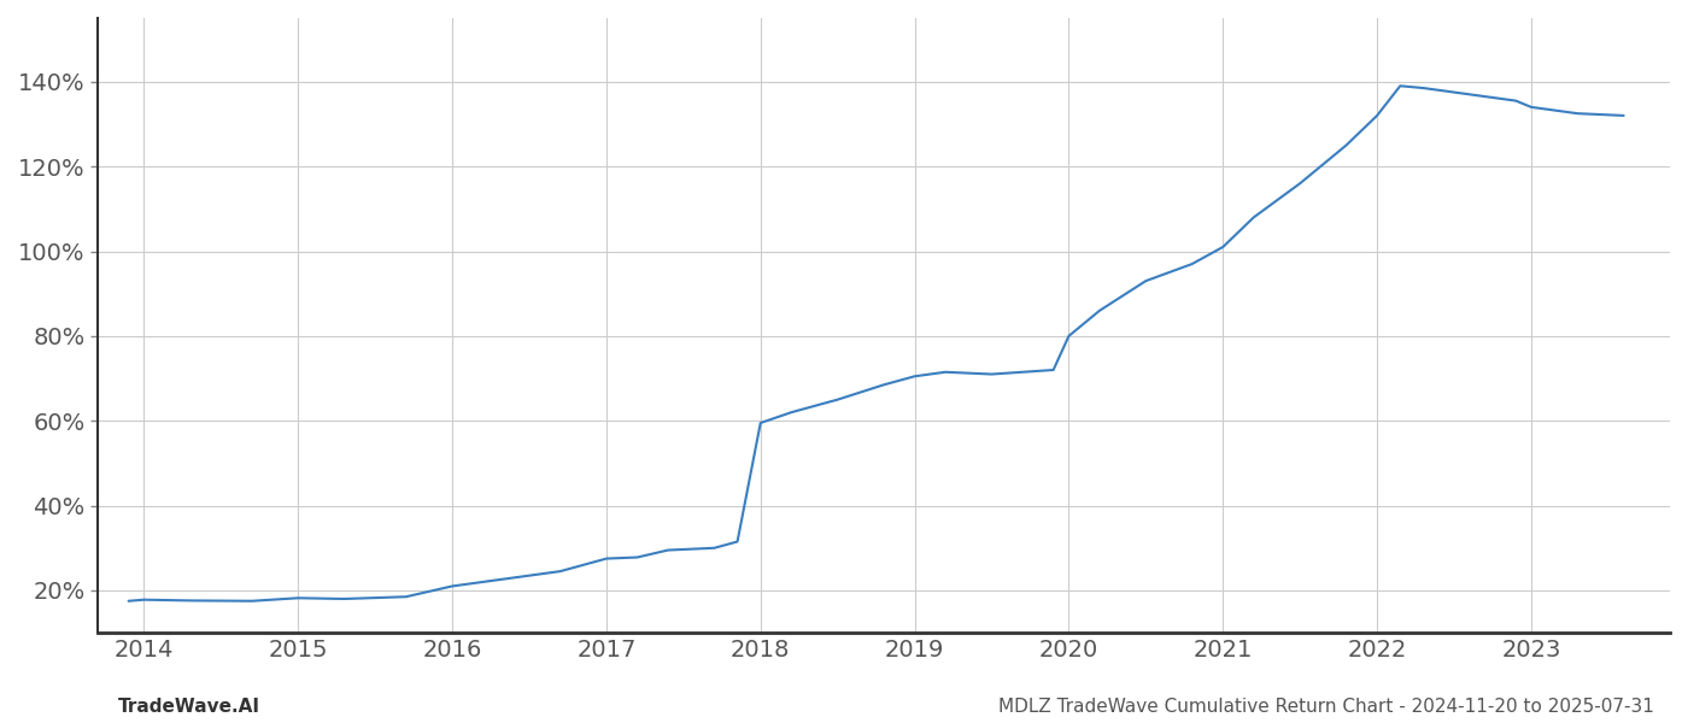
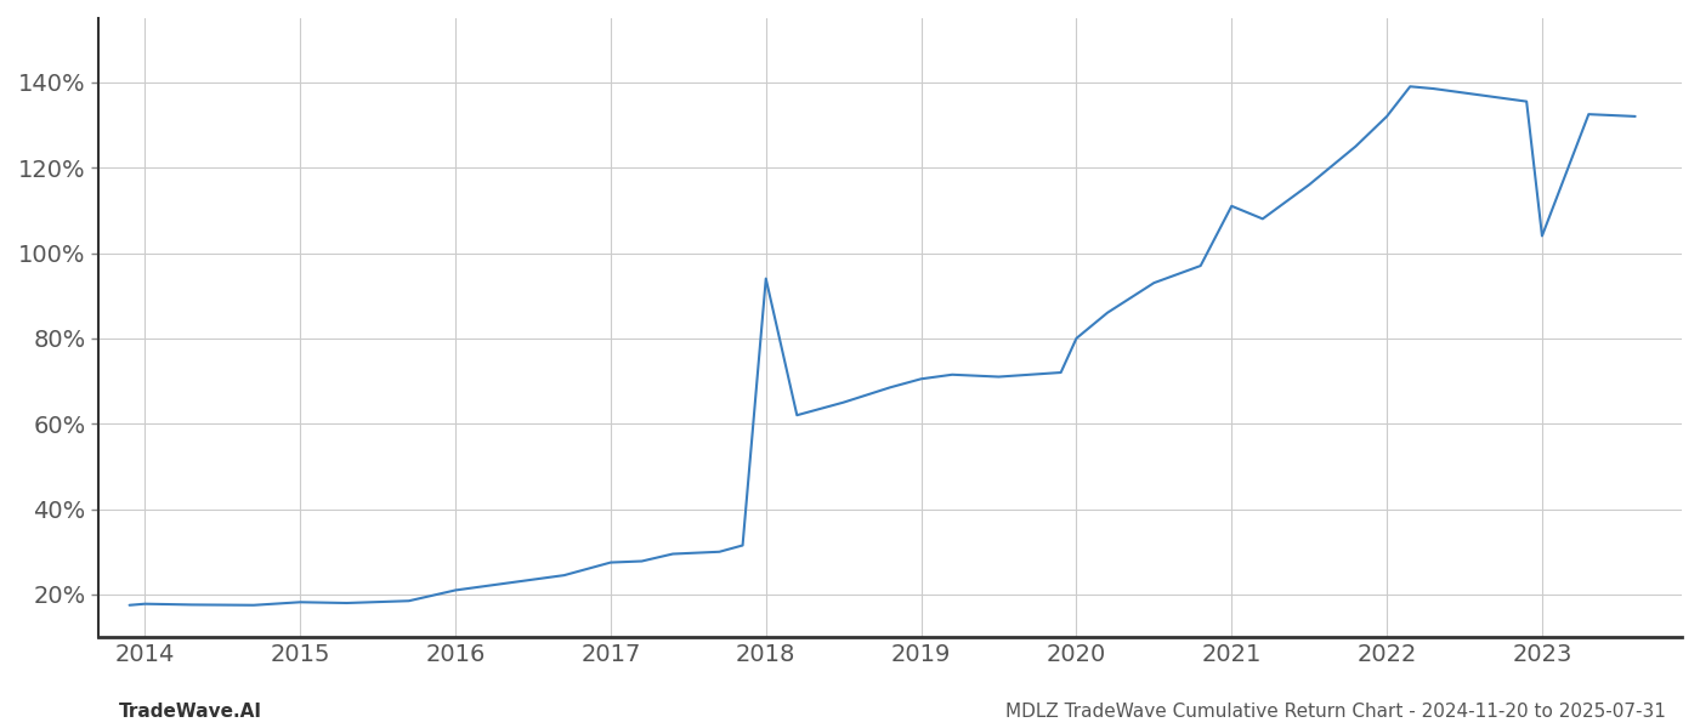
2018: 59.5% -> 94.0%
2021: 101.0% -> 111.0%
2023: 134.0% -> 104.0%
